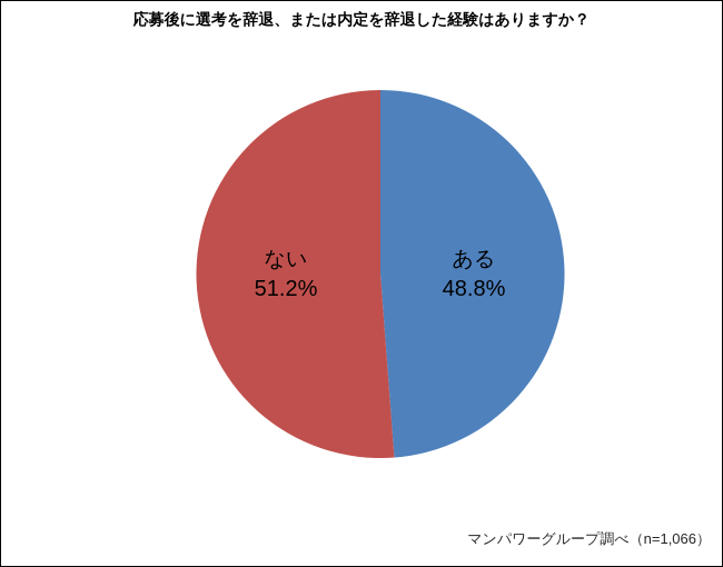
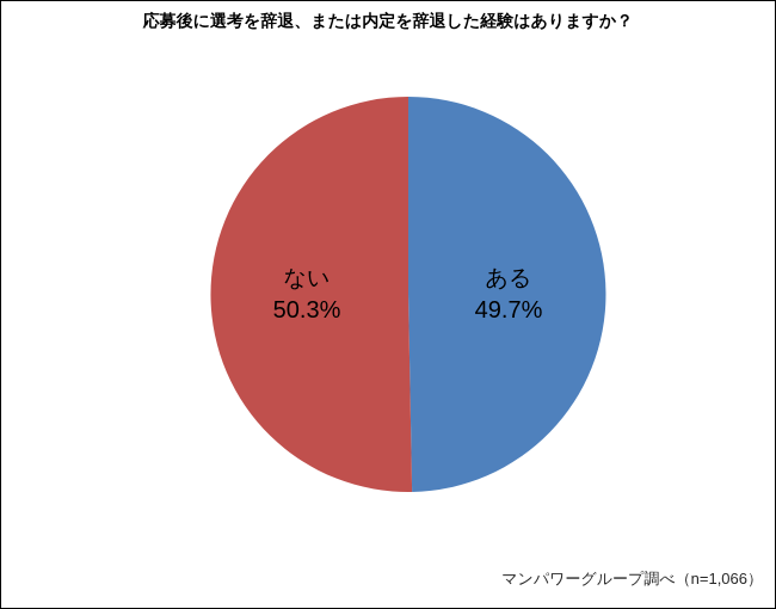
ある: 48.8% -> 49.7%
ない: 51.2% -> 50.3%
